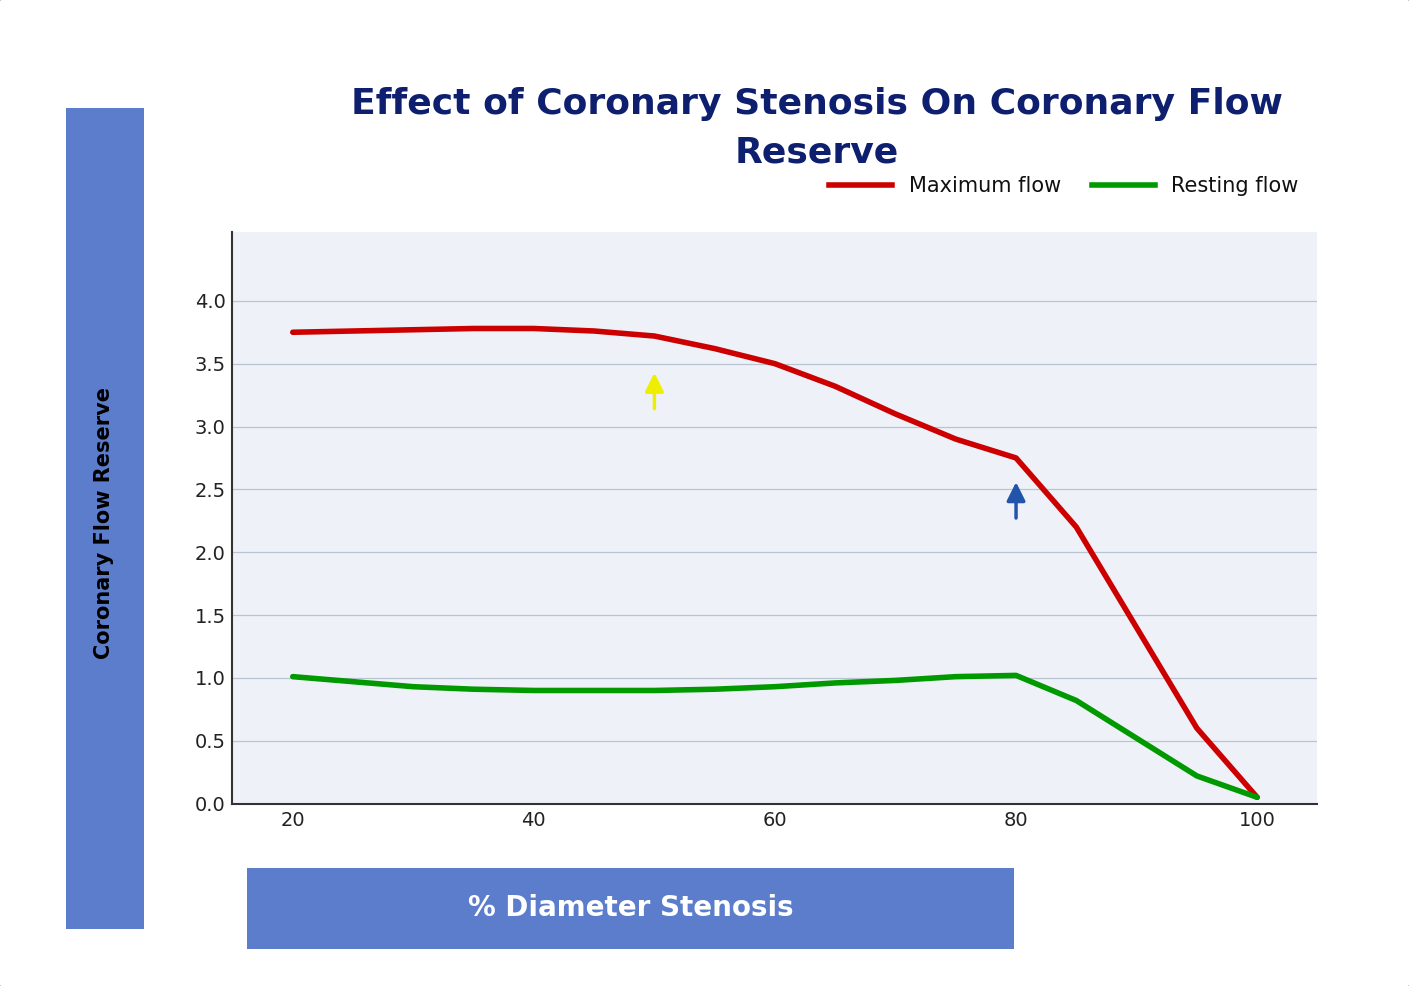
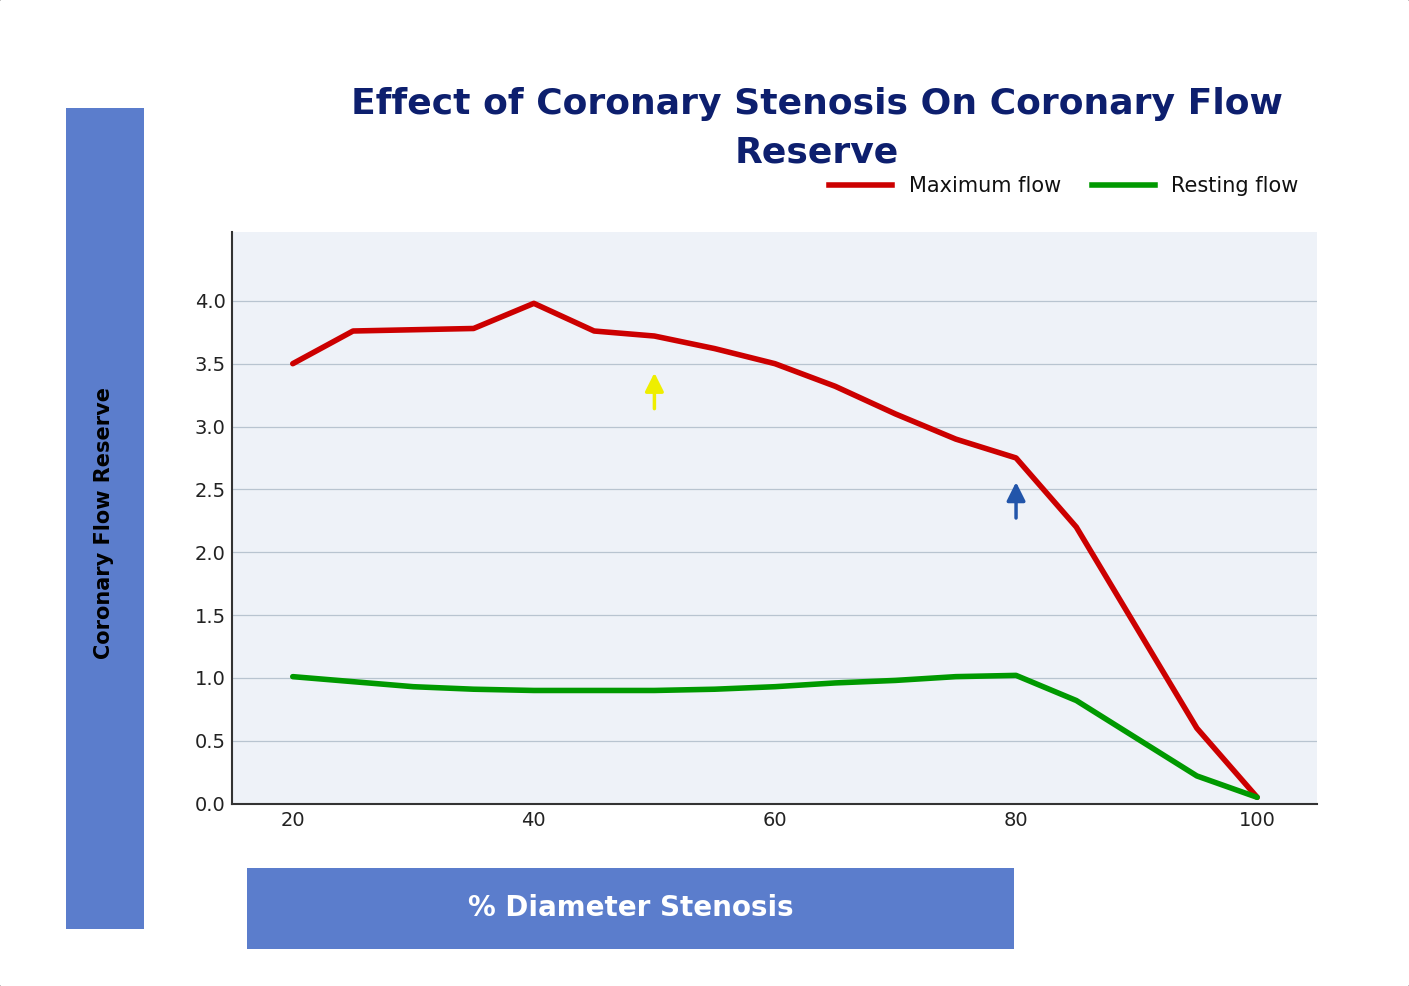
Maximum flow/20: 3.75 -> 3.50
Maximum flow/40: 3.78 -> 3.98
